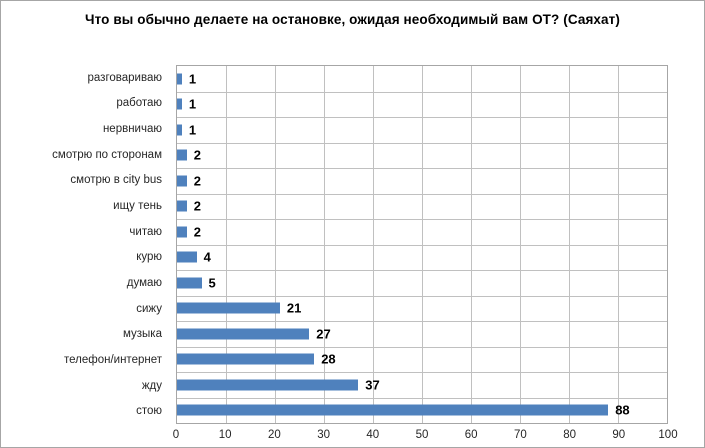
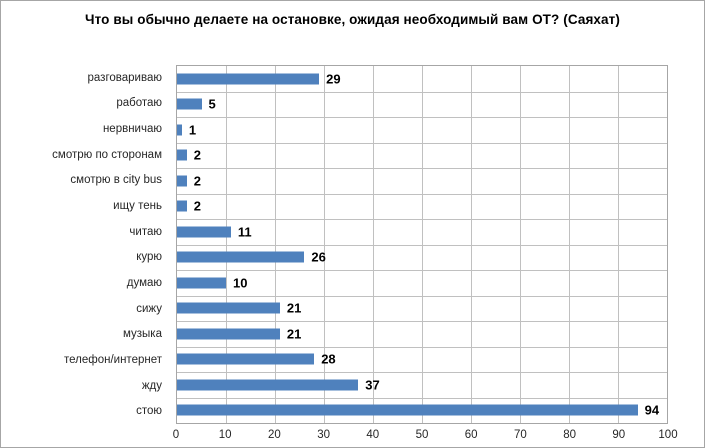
разговариваю: 1 -> 29
работаю: 1 -> 5
читаю: 2 -> 11
курю: 4 -> 26
думаю: 5 -> 10
музыка: 27 -> 21
стою: 88 -> 94
